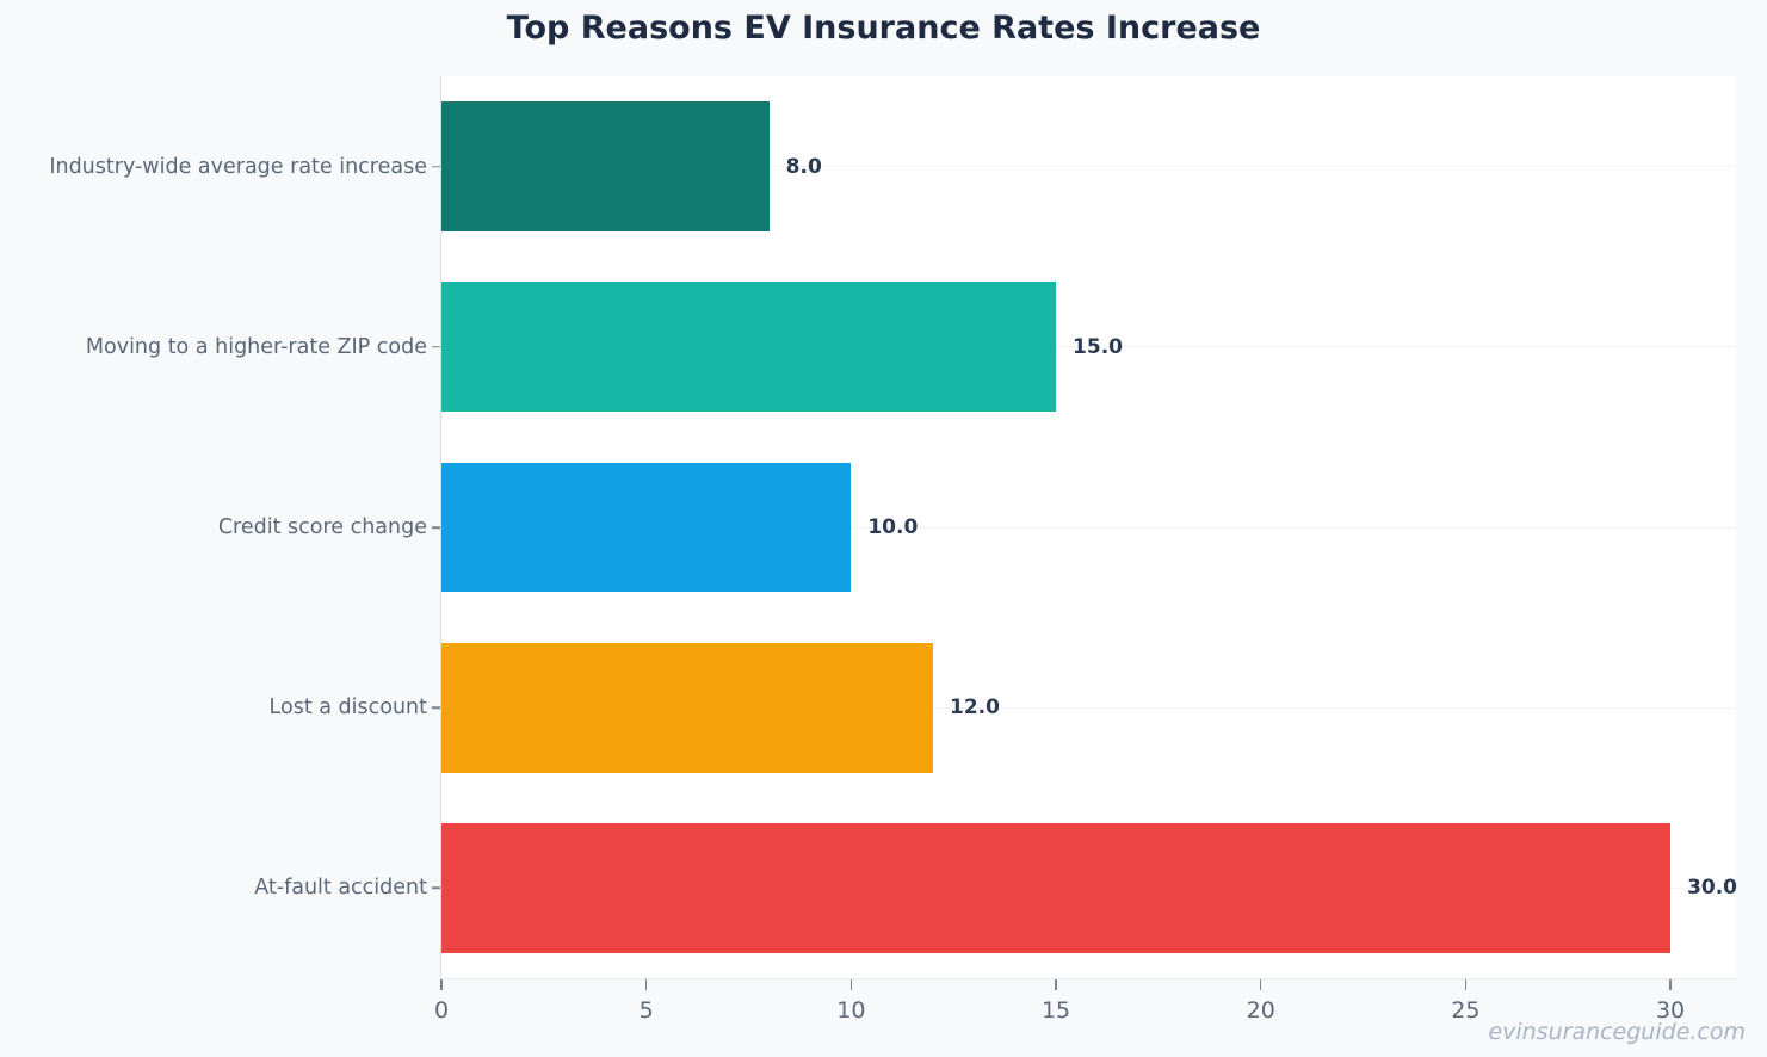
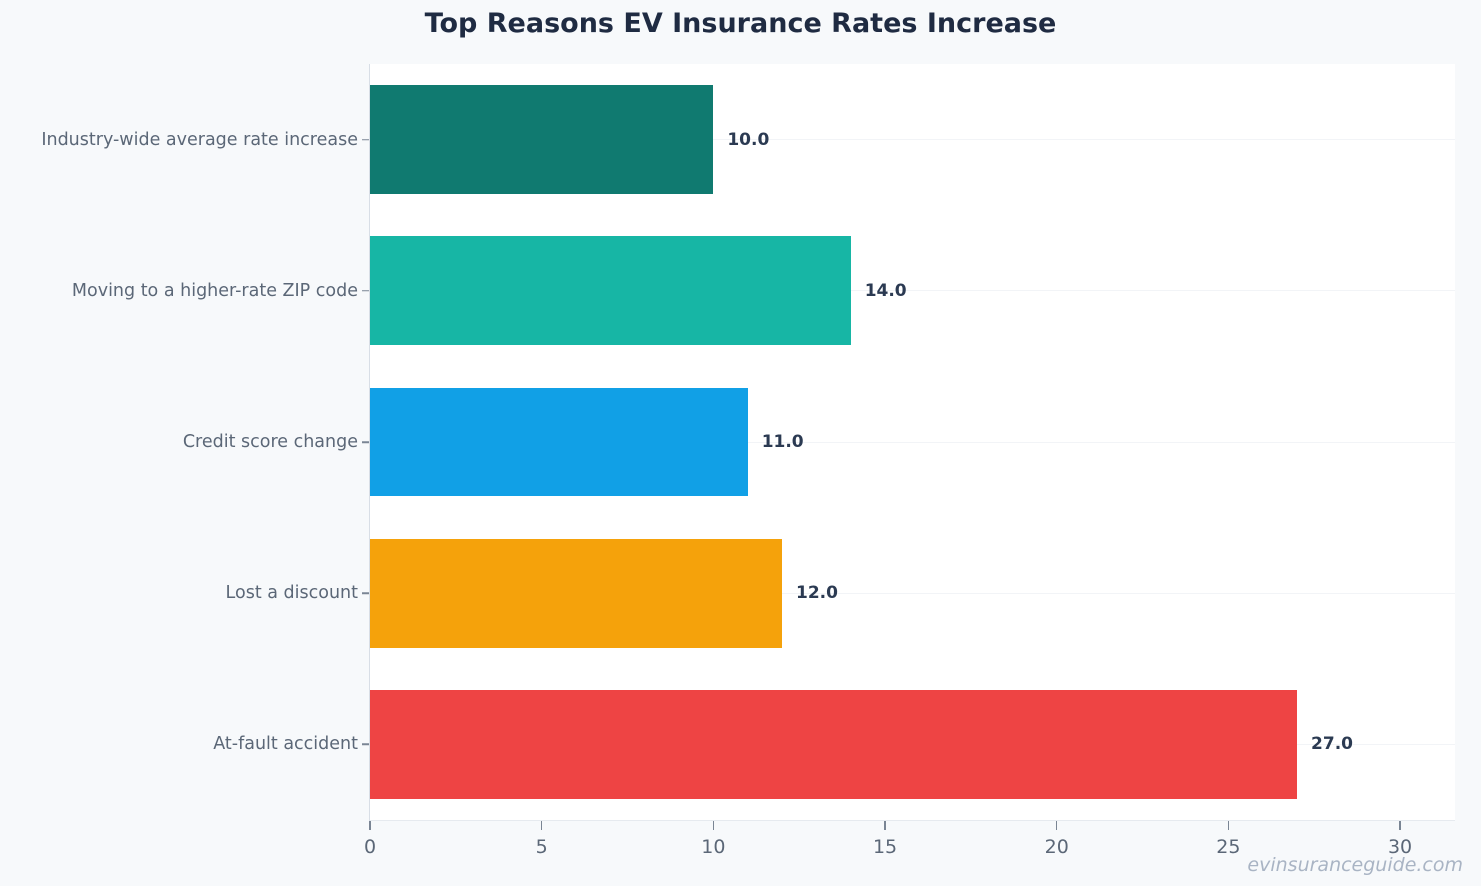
Industry-wide average rate increase: 8.0 -> 10.0
Moving to a higher-rate ZIP code: 15.0 -> 14.0
Credit score change: 10.0 -> 11.0
At-fault accident: 30.0 -> 27.0
